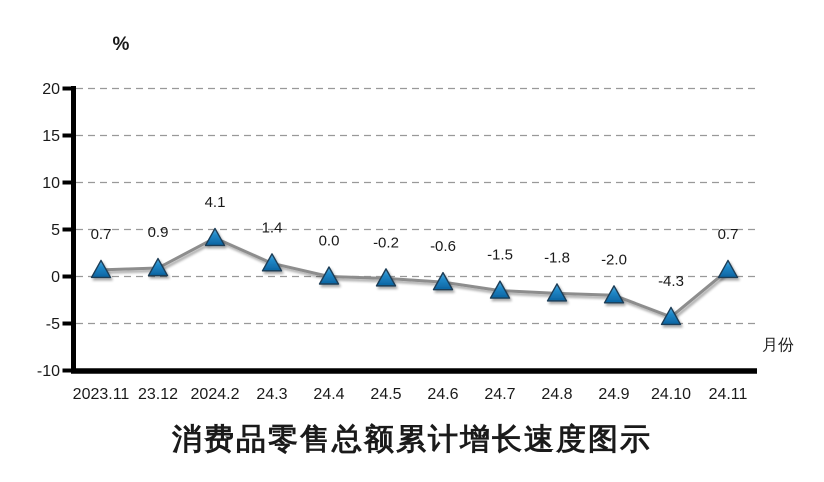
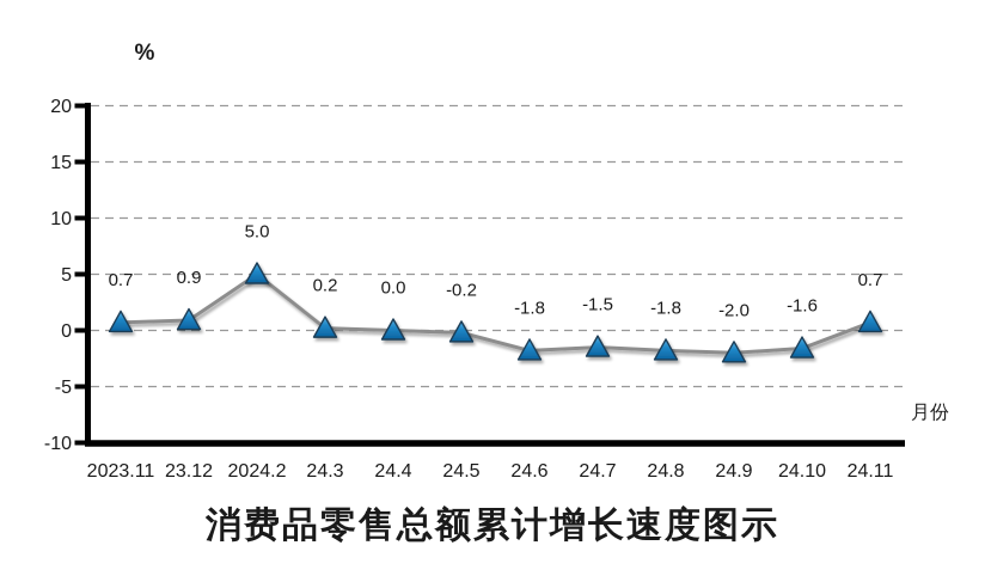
2024.2: 4.1 -> 5.0
24.3: 1.4 -> 0.2
24.6: -0.6 -> -1.8
24.10: -4.3 -> -1.6
